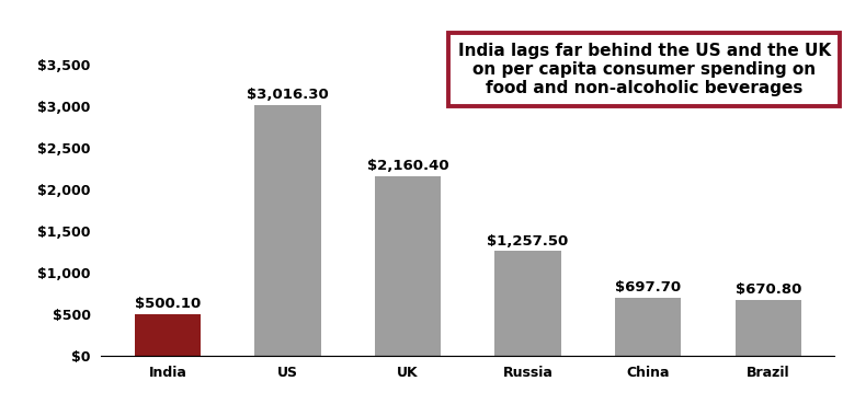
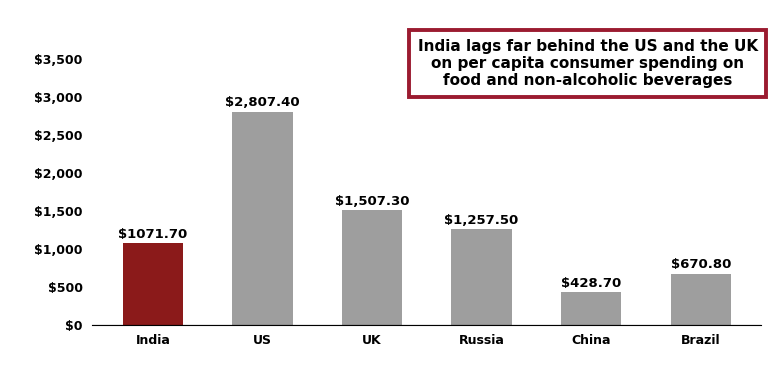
India: $500.10 -> $1071.70
US: $3,016.30 -> $2,807.40
UK: $2,160.40 -> $1,507.30
China: $697.70 -> $428.70
